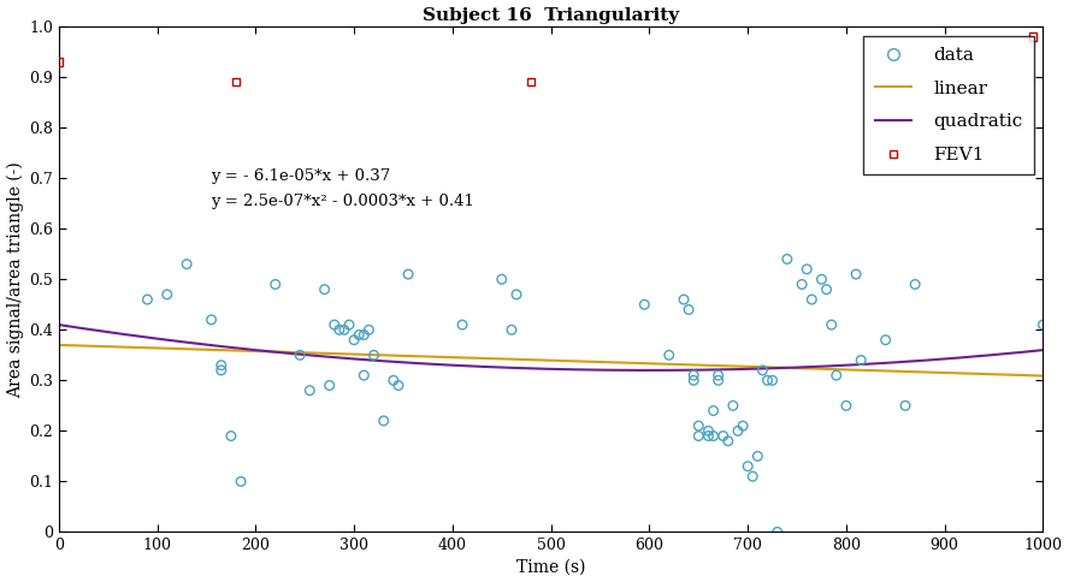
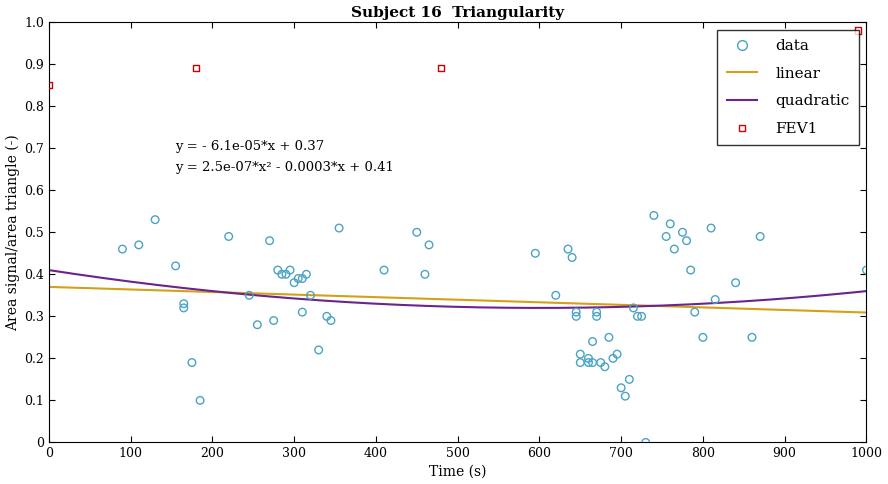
FEV1/0: 0.93 -> 0.85
